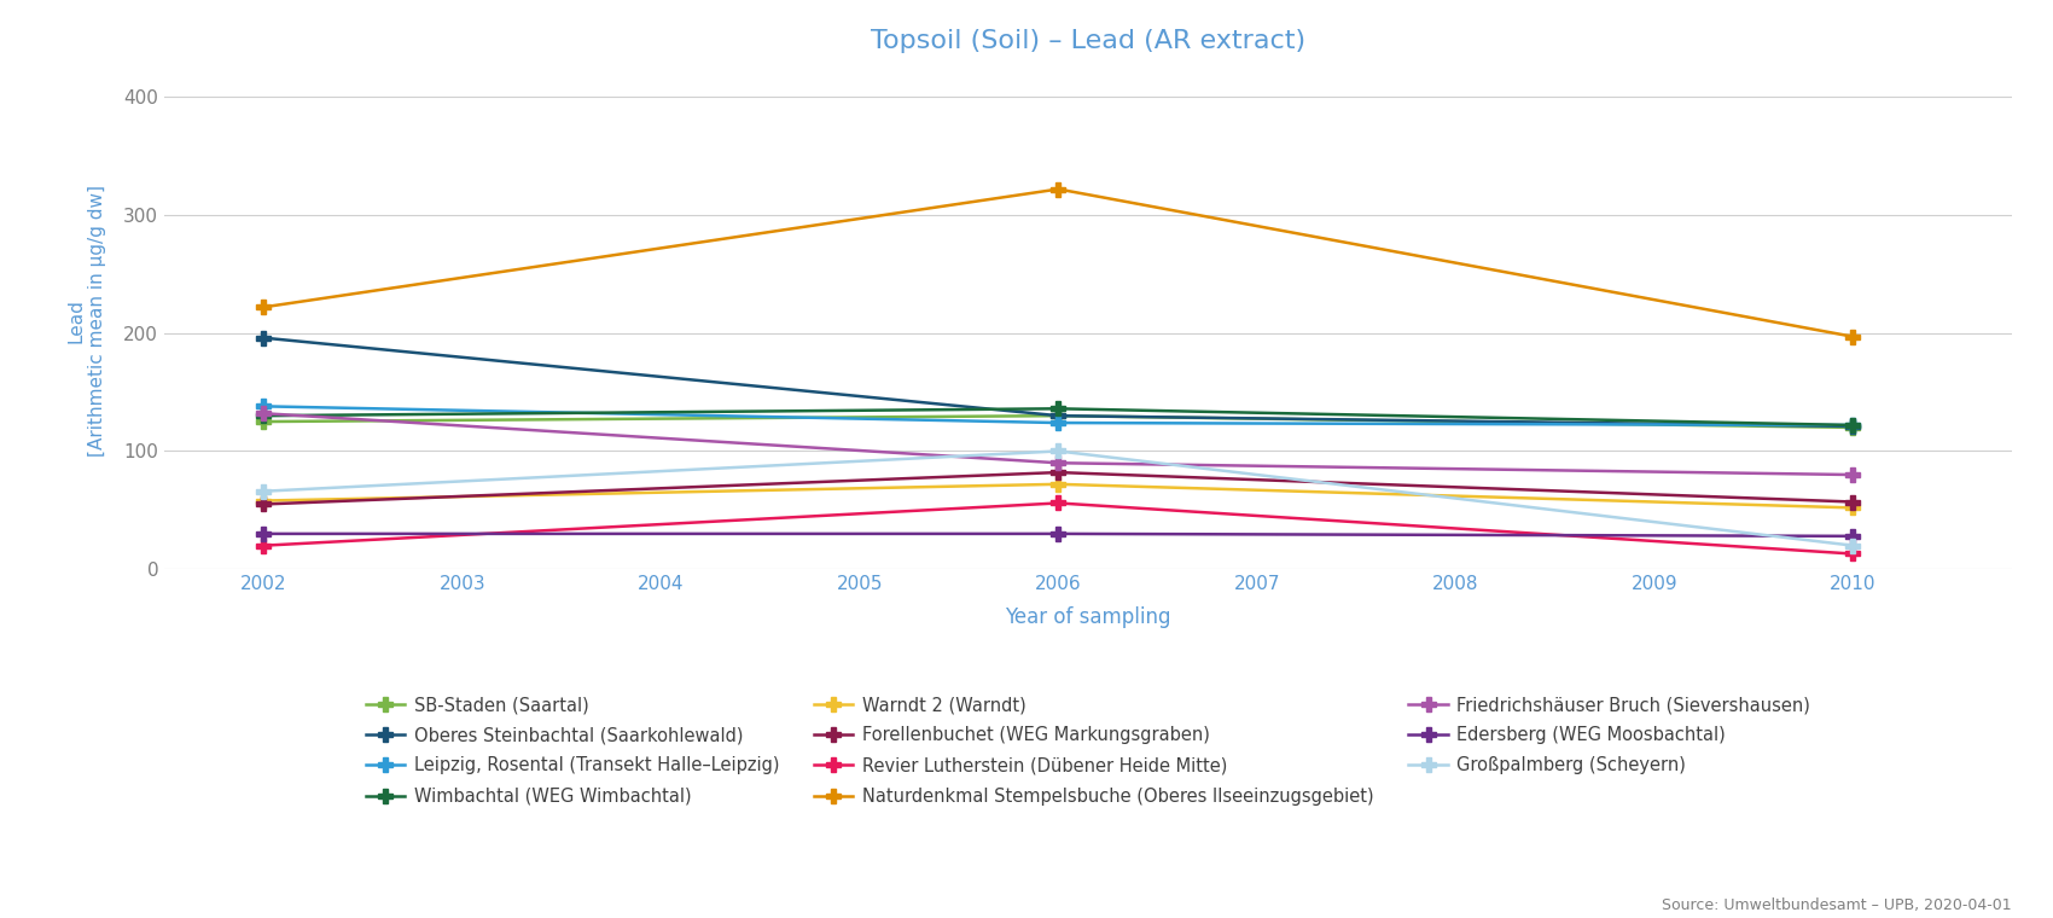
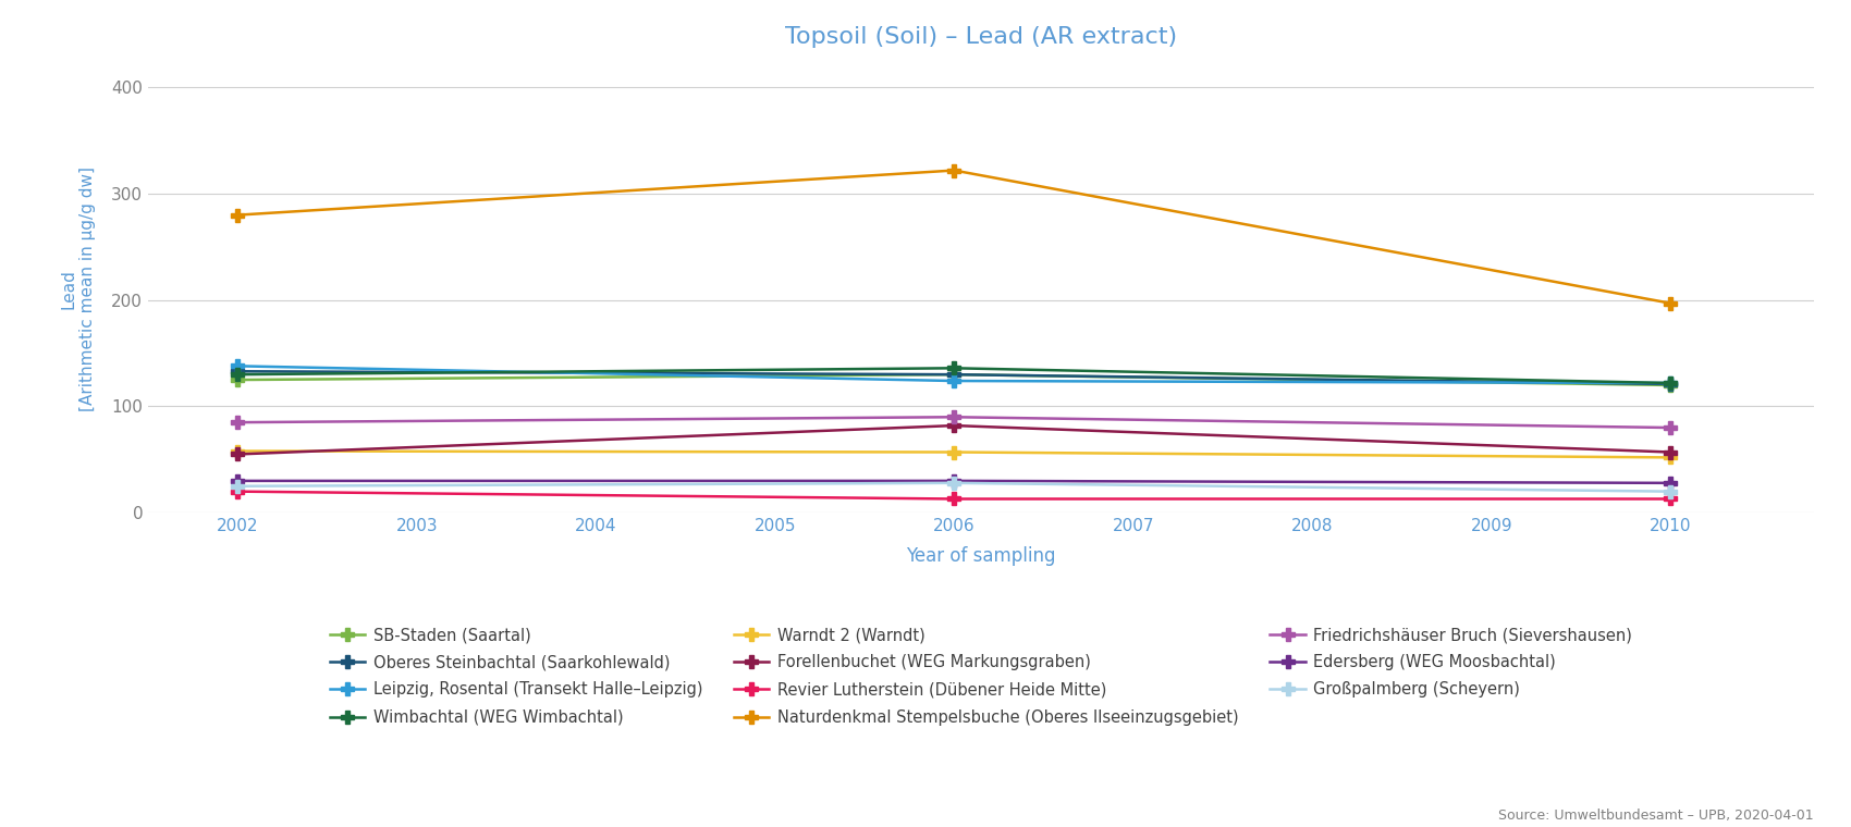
Oberes Steinbachtal (Saarkohlewald)/2002: 196 -> 133
Naturdenkmal Stempelsbuche (Oberes Ilseeinzugsgebiet)/2002: 222 -> 280
Friedrichshäuser Bruch (Sievershausen)/2002: 132 -> 85
Großpalmberg (Scheyern)/2002: 66 -> 25
Warndt 2 (Warndt)/2006: 72 -> 57
Revier Lutherstein (Dübener Heide Mitte)/2006: 56 -> 13
Großpalmberg (Scheyern)/2006: 100 -> 28
